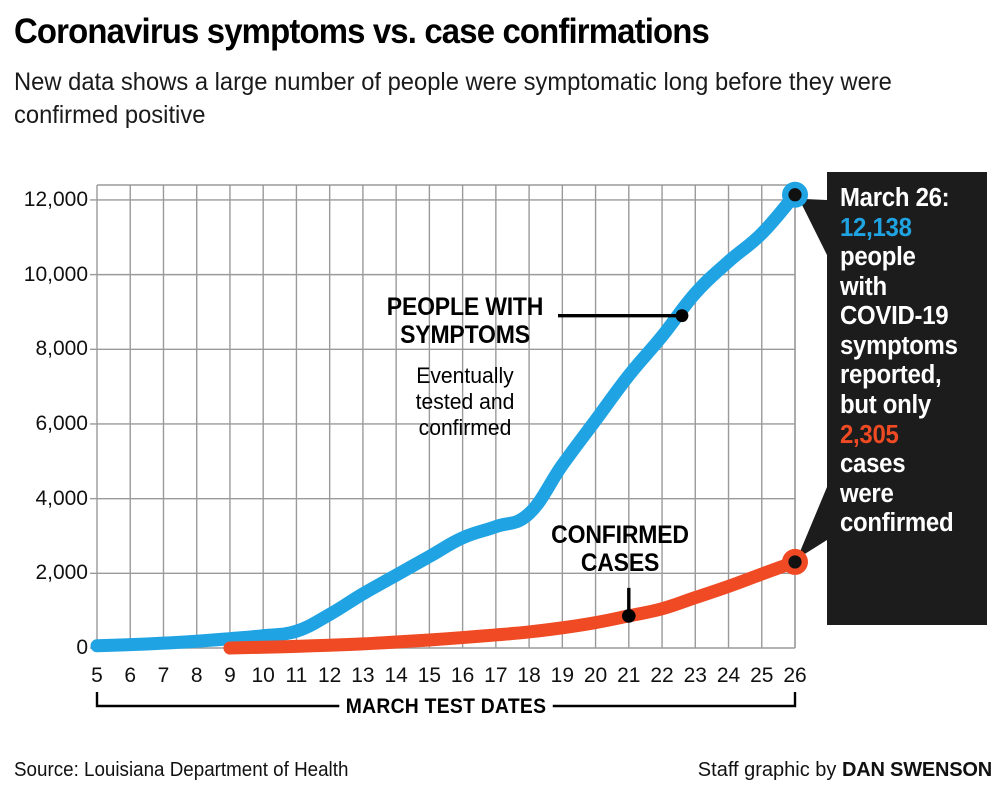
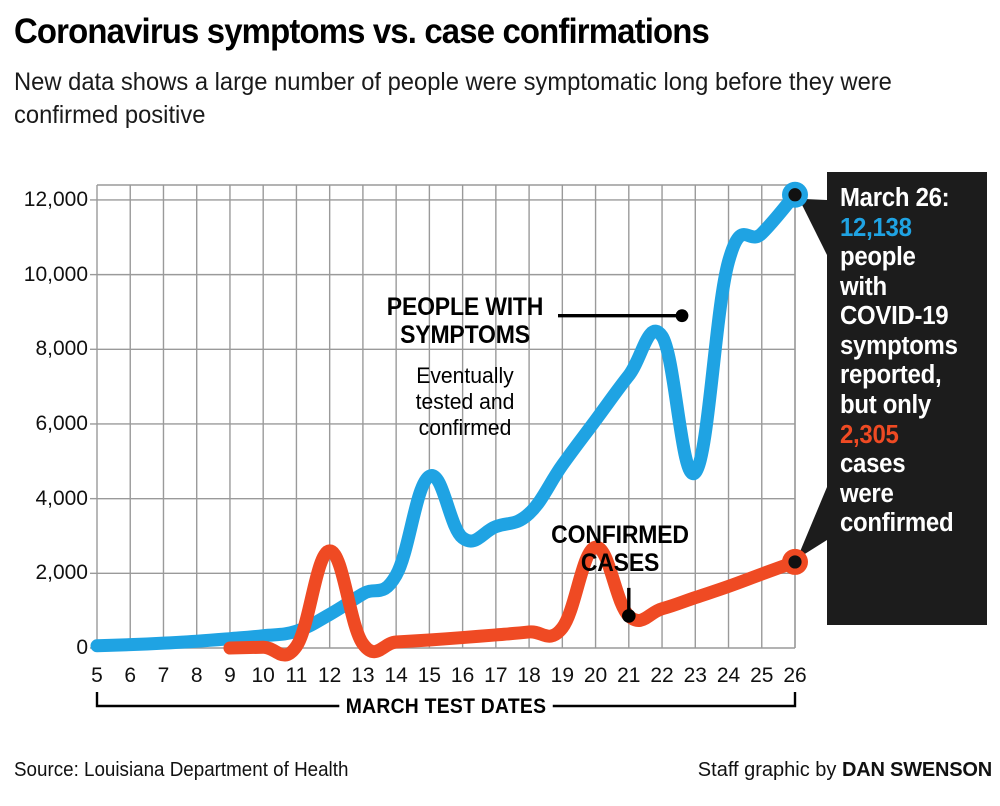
CONFIRMED CASES/12: 100 -> 2600
PEOPLE WITH SYMPTOMS/15: 2400 -> 4600
CONFIRMED CASES/20: 700 -> 2700
PEOPLE WITH SYMPTOMS/23: 9500 -> 4700
